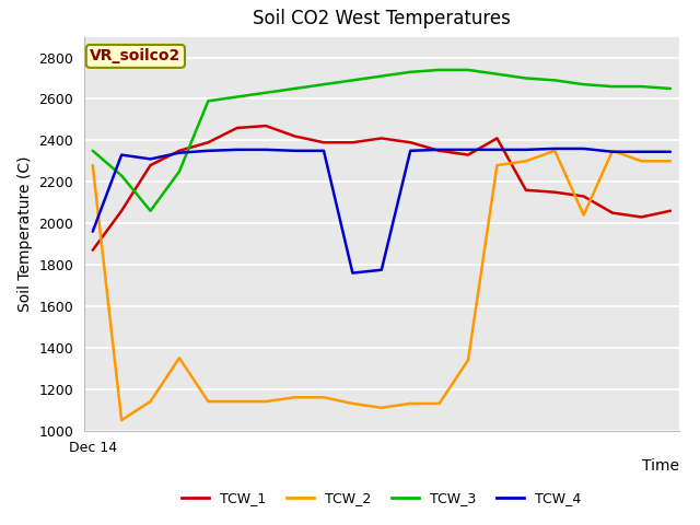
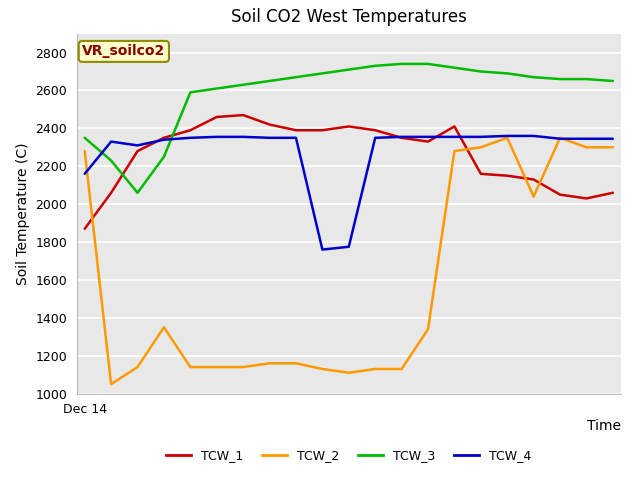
TCW_4/Dec 14: 1960 -> 2160
